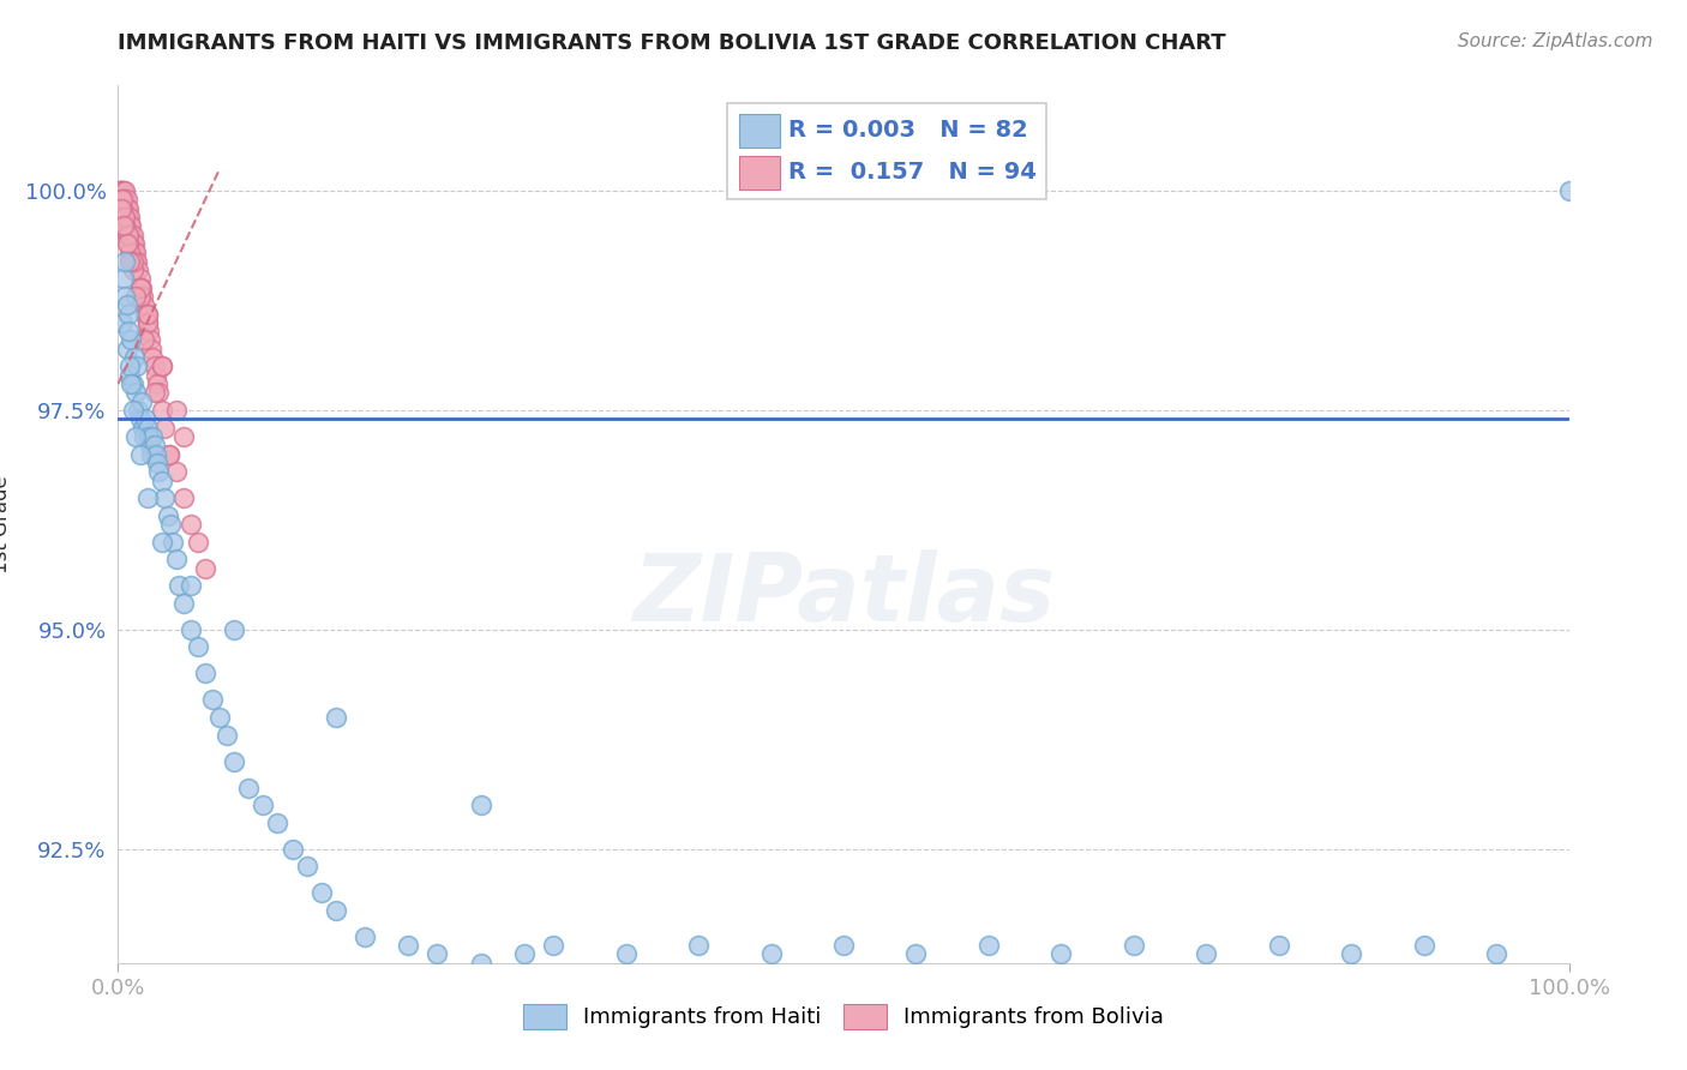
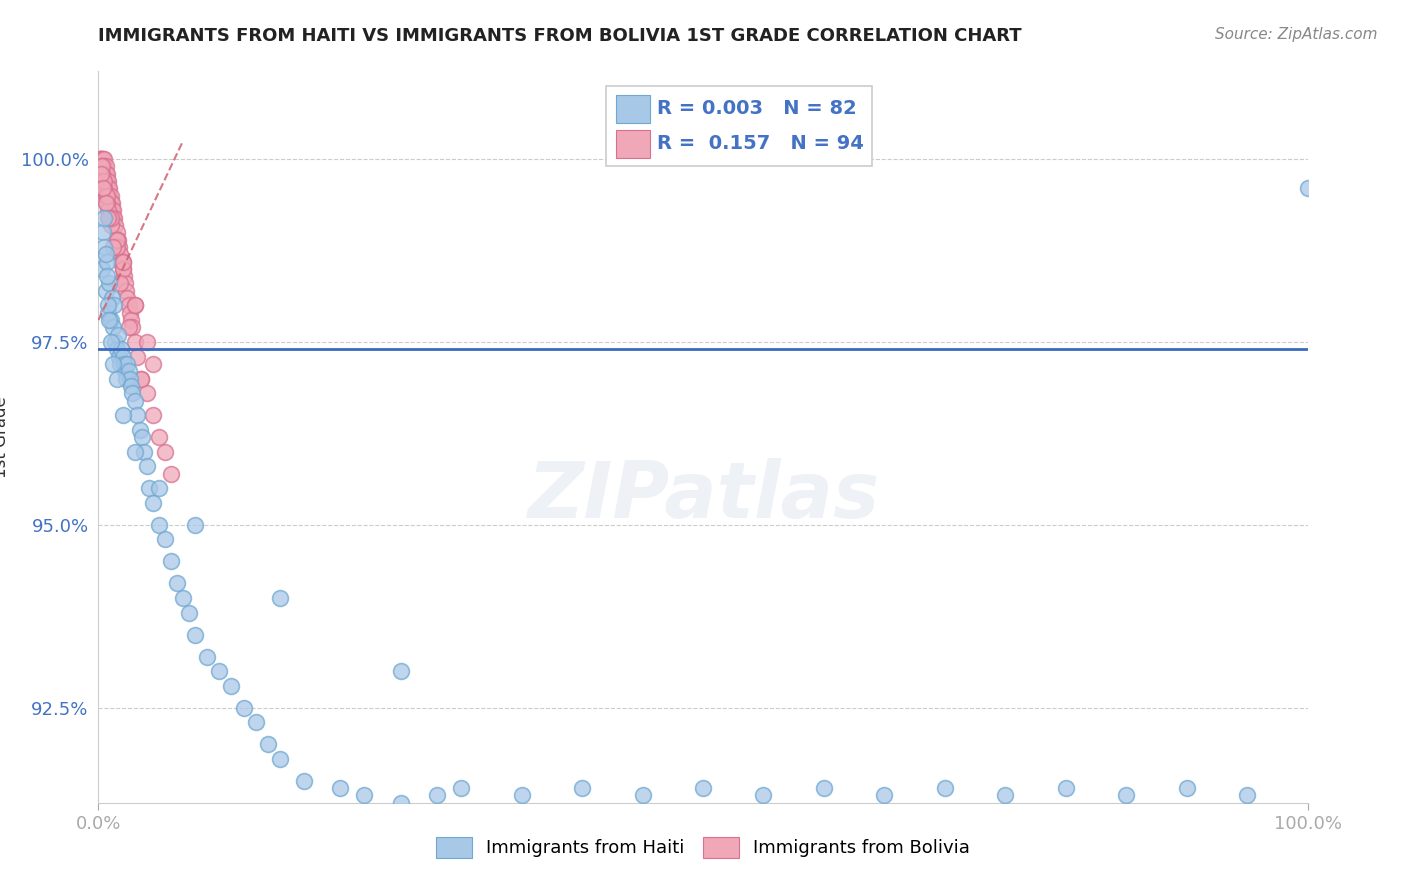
Immigrants from Haiti/100.0%: 100.0% -> 99.6%
